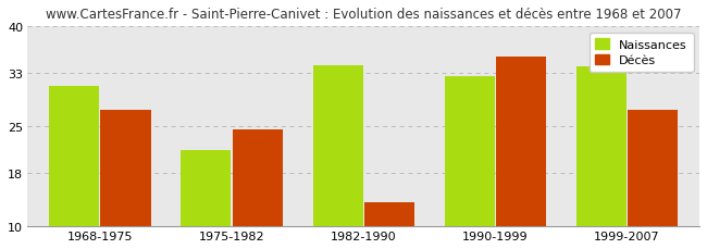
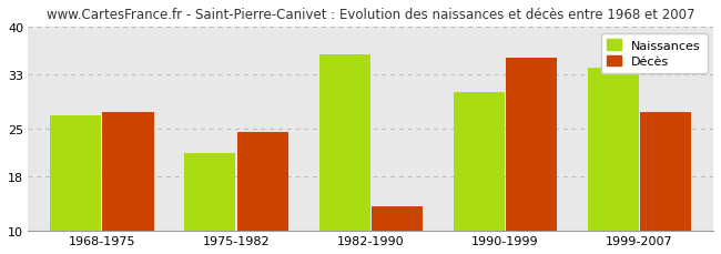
Naissances/1968-1975: 31.0 -> 27.0
Naissances/1982-1990: 34.2 -> 36.0
Naissances/1990-1999: 32.5 -> 30.4
